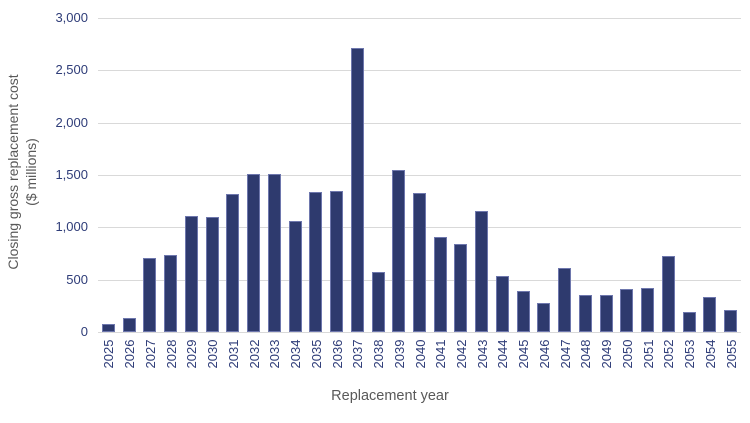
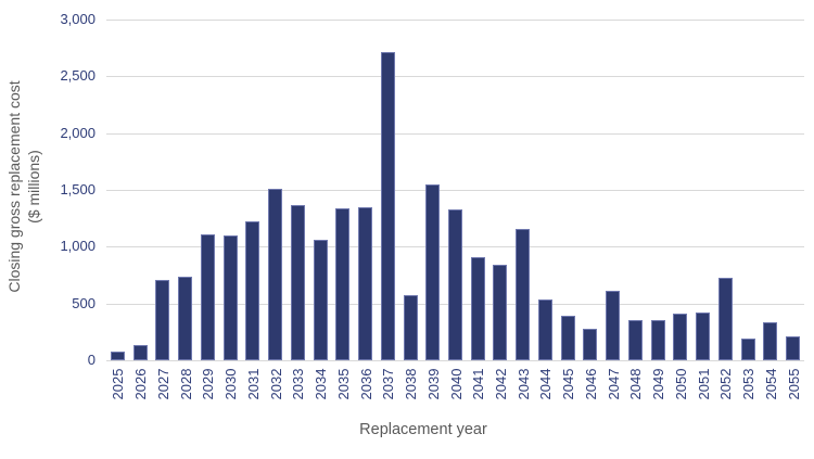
2031: 1320 -> 1220
2033: 1510 -> 1360
